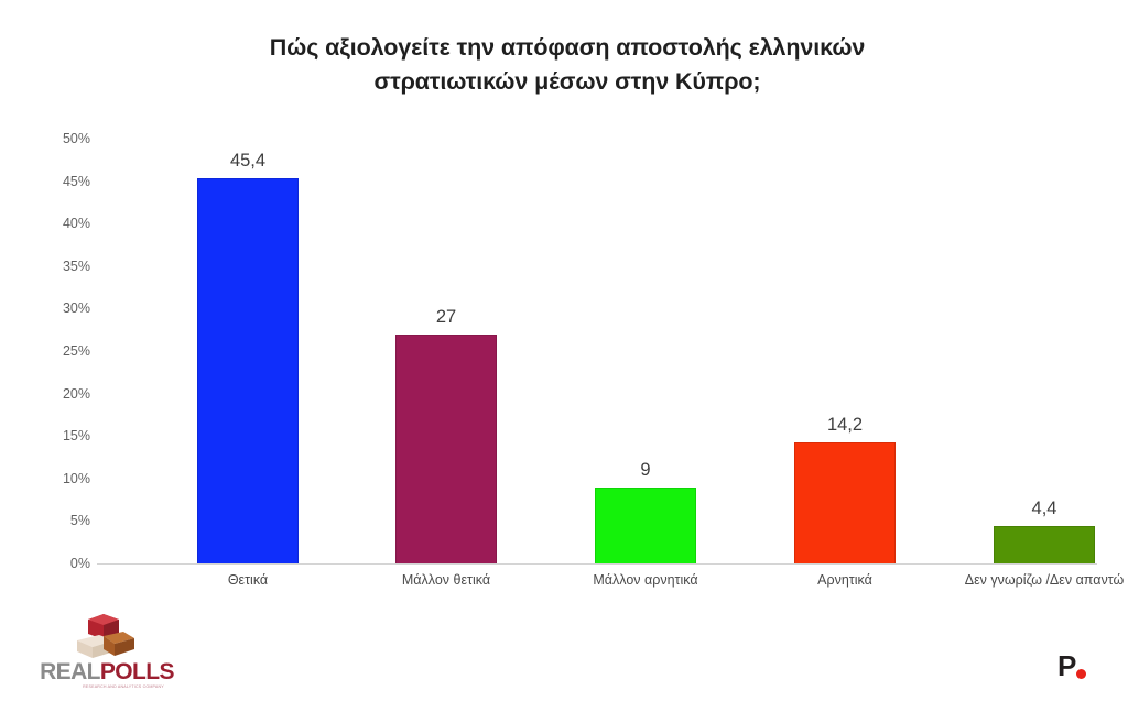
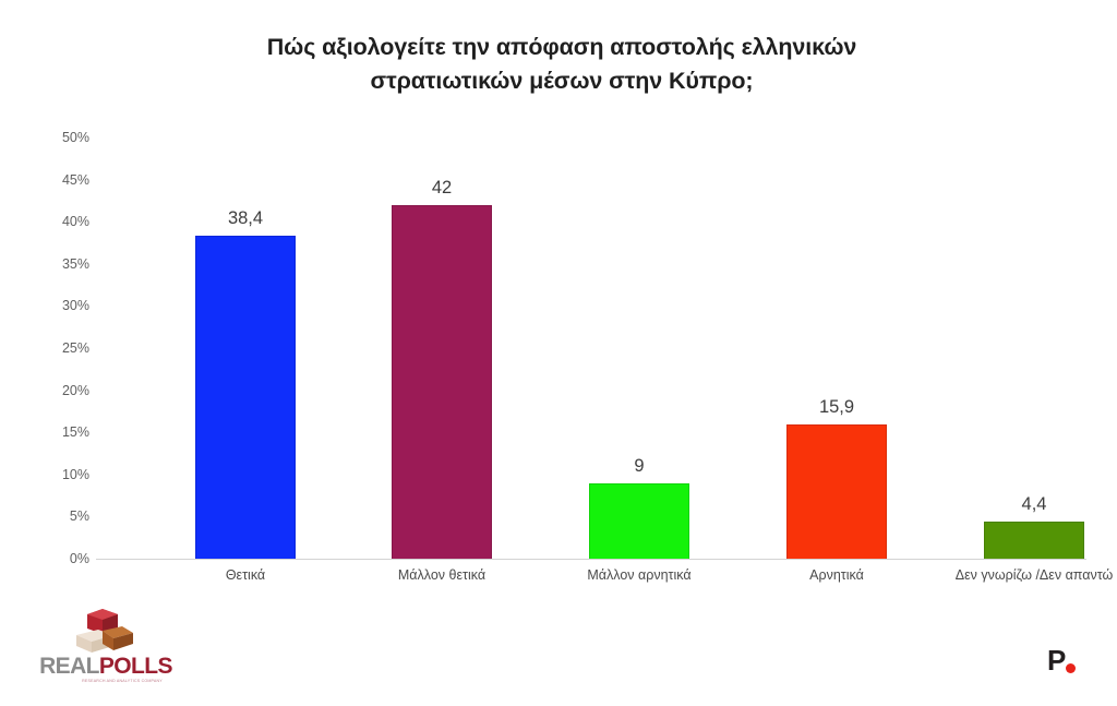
Θετικά: 45,4 -> 38,4
Μάλλον θετικά: 27 -> 42
Αρνητικά: 14,2 -> 15,9
